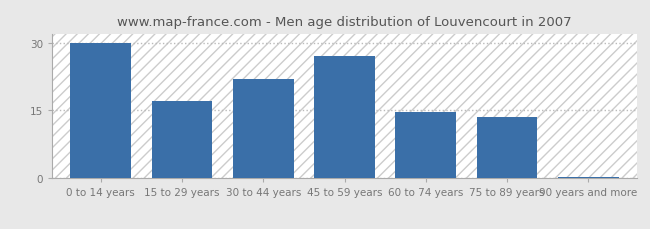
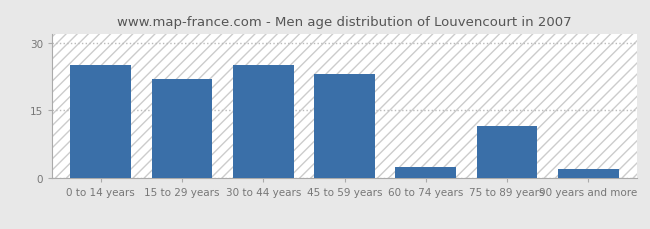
0 to 14 years: 30.0 -> 25.0
15 to 29 years: 17.0 -> 22.0
30 to 44 years: 22.0 -> 25.0
45 to 59 years: 27.0 -> 23.0
60 to 74 years: 14.7 -> 2.5
75 to 89 years: 13.5 -> 11.5
90 years and more: 0.4 -> 2.0
